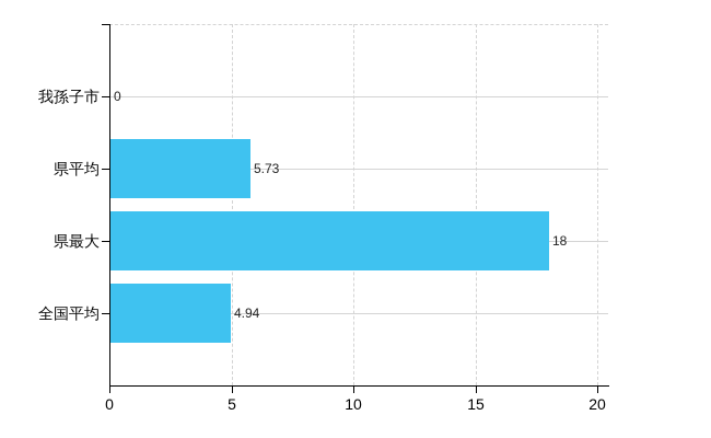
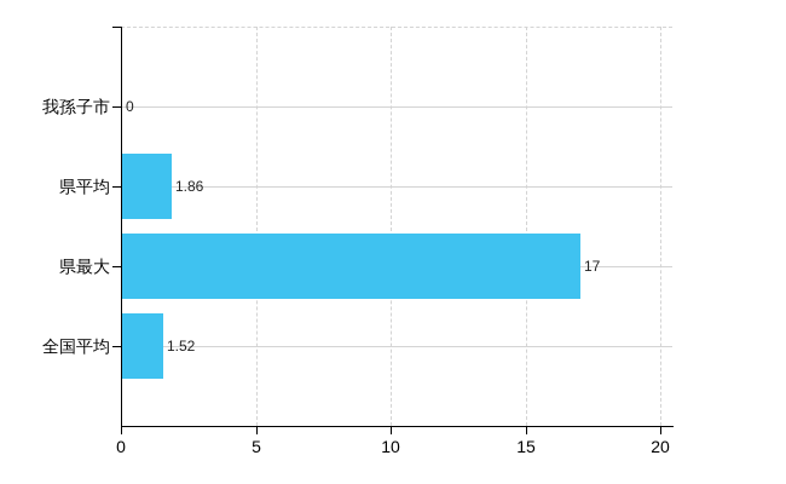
県平均: 5.73 -> 1.86
県最大: 18 -> 17
全国平均: 4.94 -> 1.52
